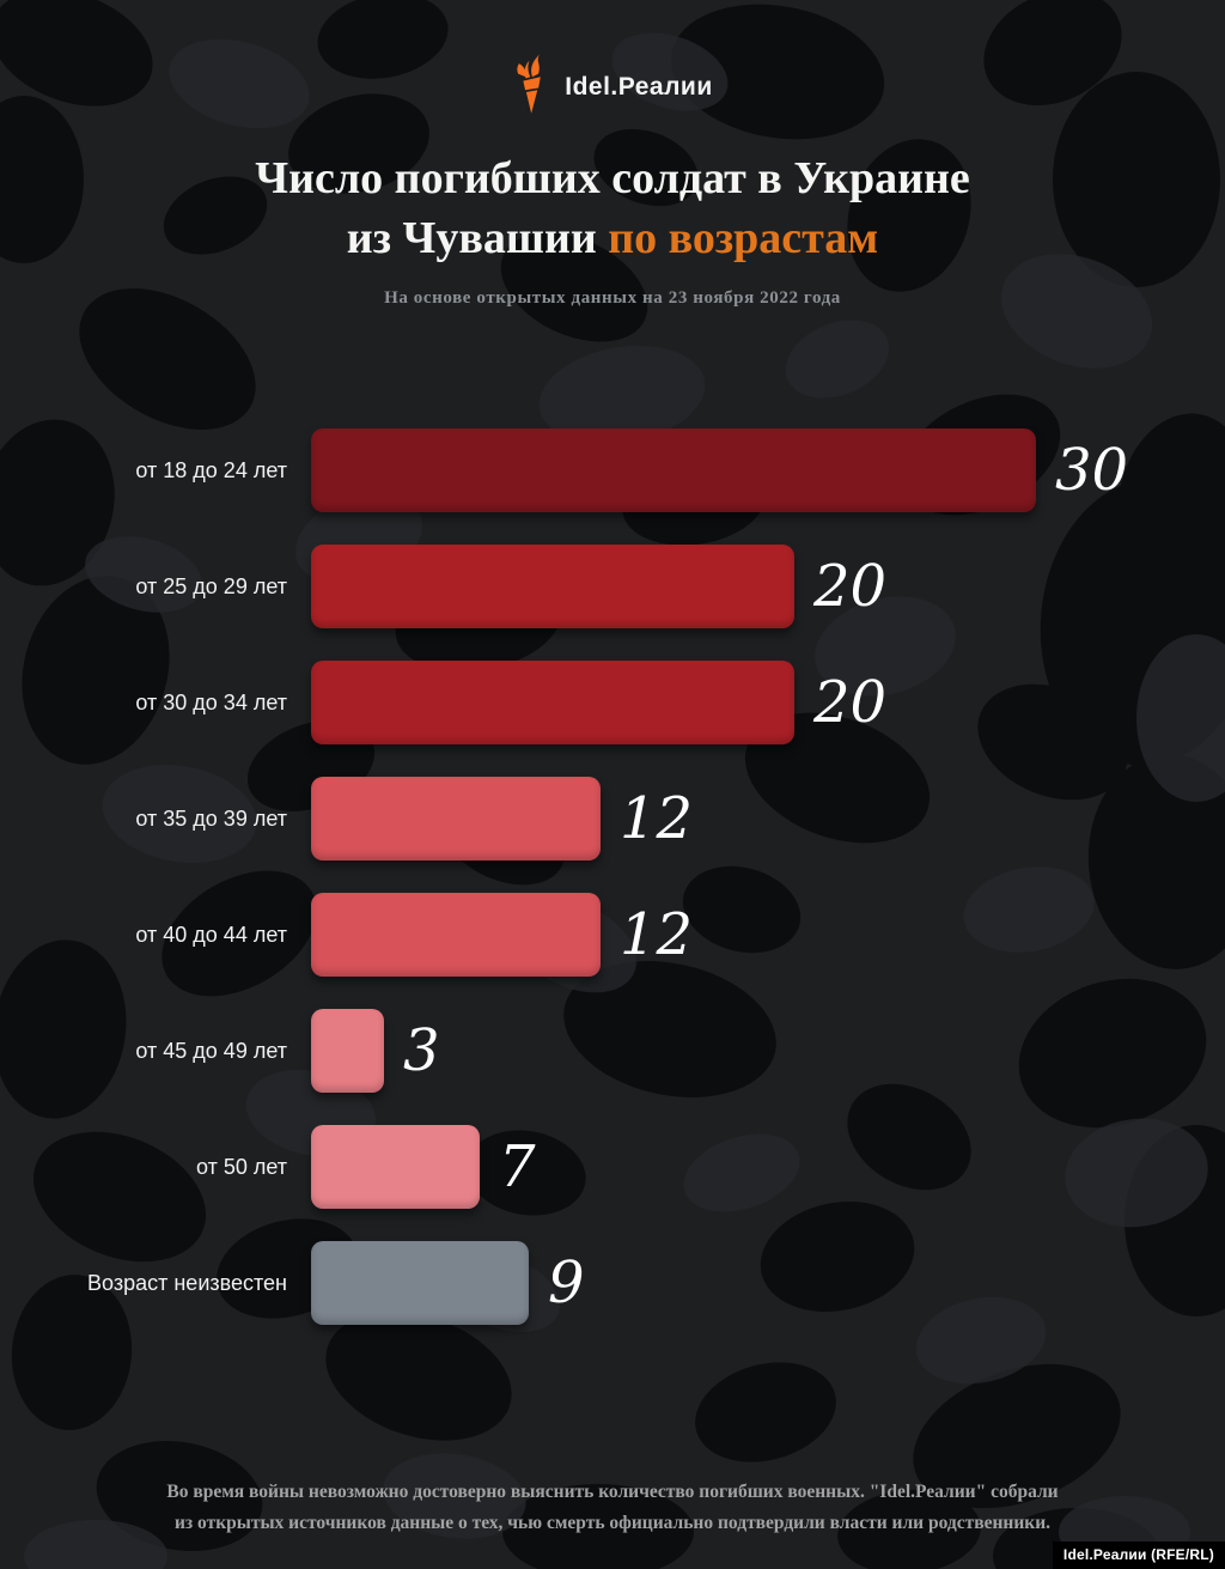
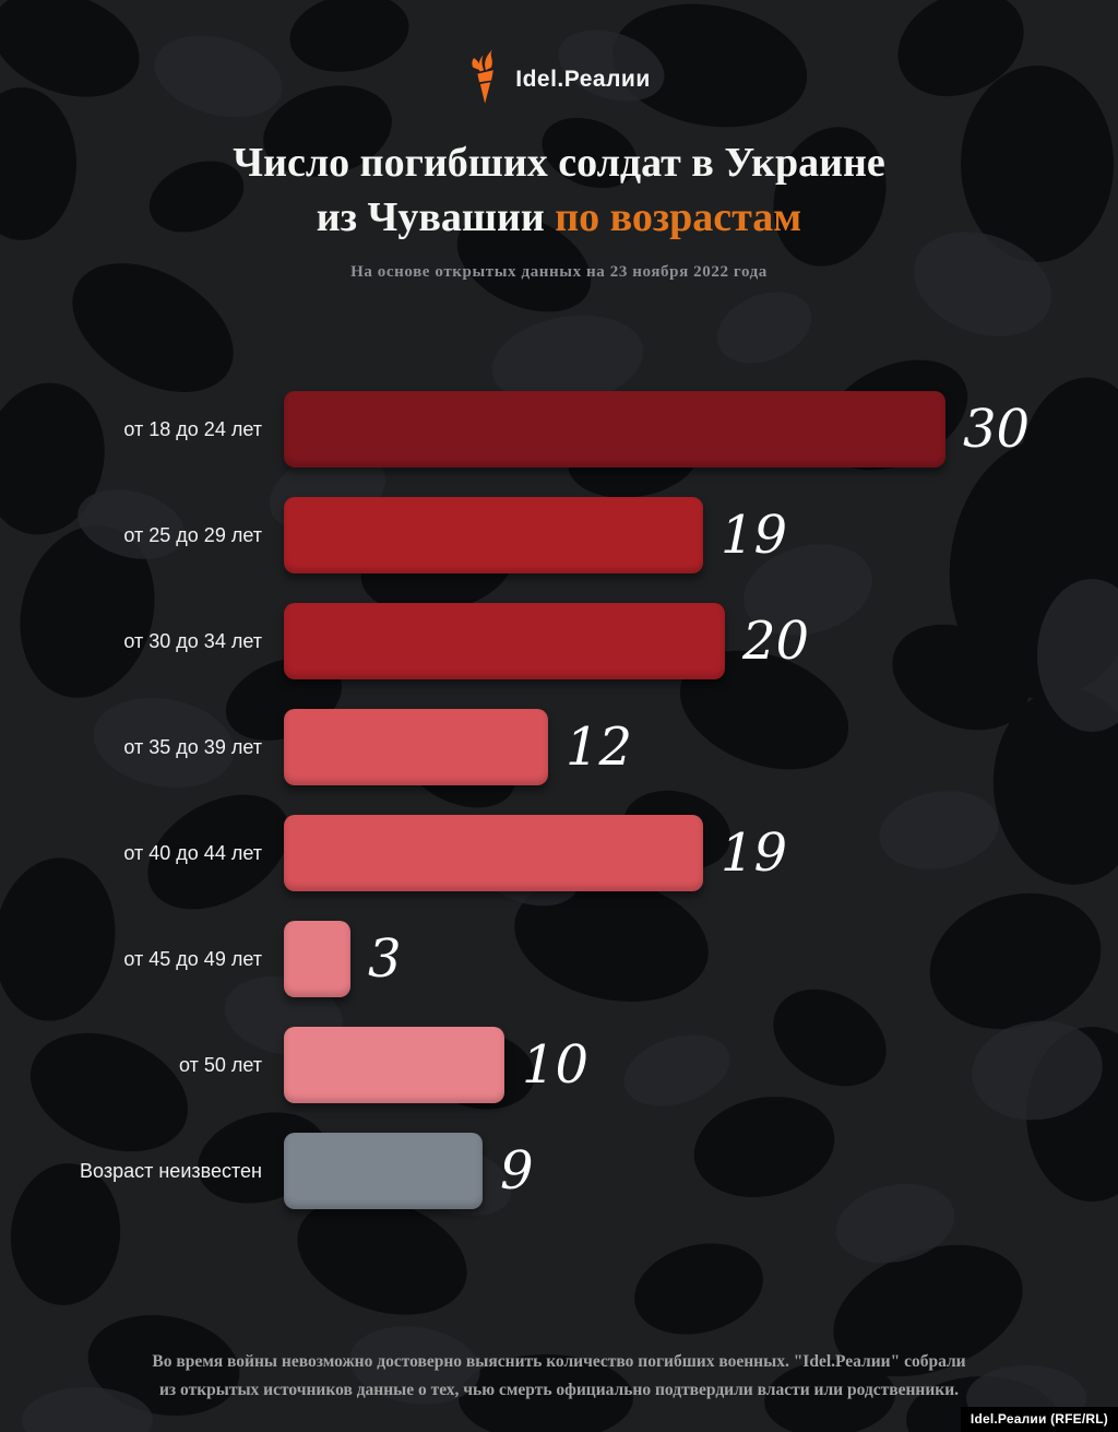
от 25 до 29 лет: 20 -> 19
от 40 до 44 лет: 12 -> 19
от 50 лет: 7 -> 10
